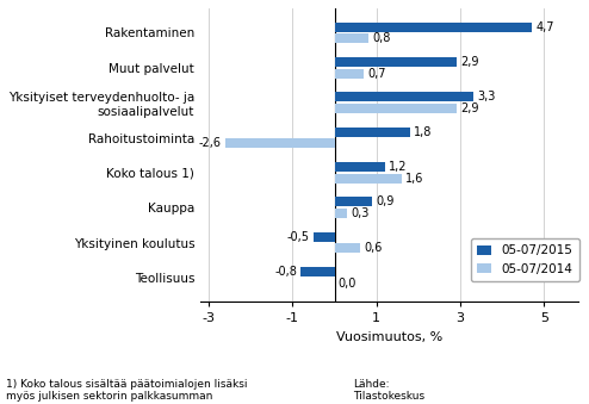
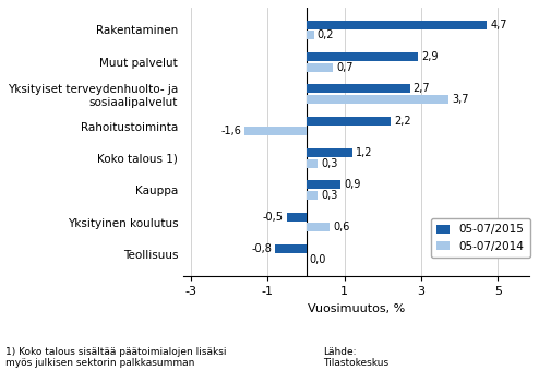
05-07/2014/Rakentaminen: 0,8 -> 0,2
05-07/2015/Yksityiset terveydenhuolto- ja sosiaalipalvelut: 3,3 -> 2,7
05-07/2014/Yksityiset terveydenhuolto- ja sosiaalipalvelut: 2,9 -> 3,7
05-07/2015/Rahoitustoiminta: 1,8 -> 2,2
05-07/2014/Rahoitustoiminta: -2,6 -> -1,6
05-07/2014/Koko talous 1): 1,6 -> 0,3
